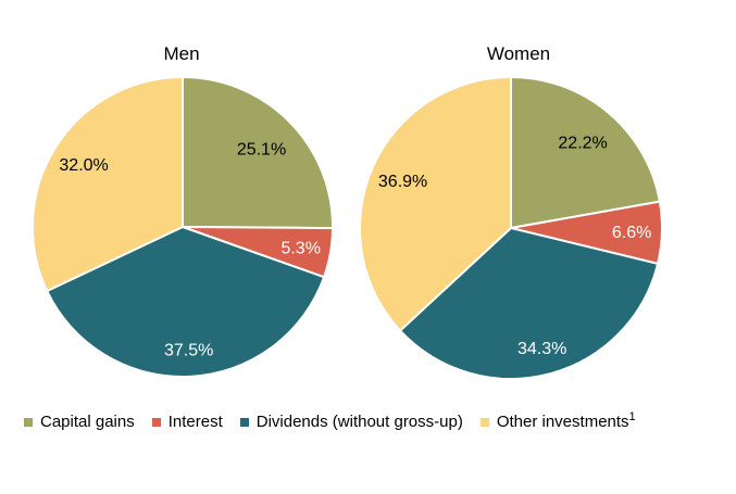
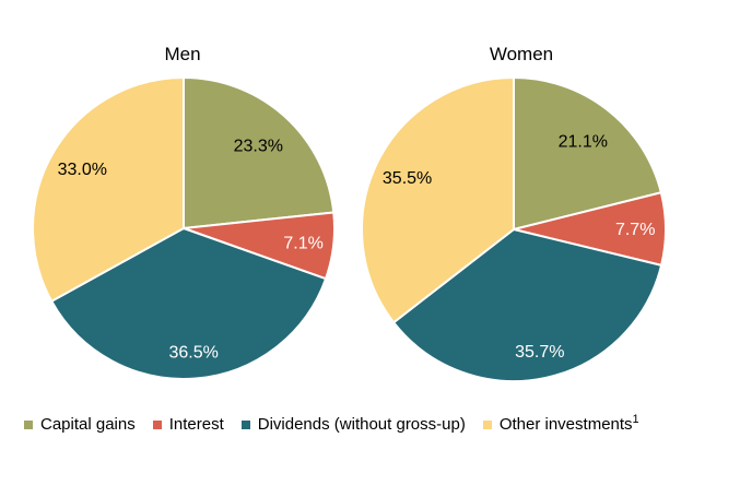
Men/Capital gains: 25.1% -> 23.3%
Men/Interest: 5.3% -> 7.1%
Men/Dividends (without gross-up): 37.5% -> 36.5%
Men/Other investments: 32.0% -> 33.0%
Women/Capital gains: 22.2% -> 21.1%
Women/Interest: 6.6% -> 7.7%
Women/Dividends (without gross-up): 34.3% -> 35.7%
Women/Other investments: 36.9% -> 35.5%
